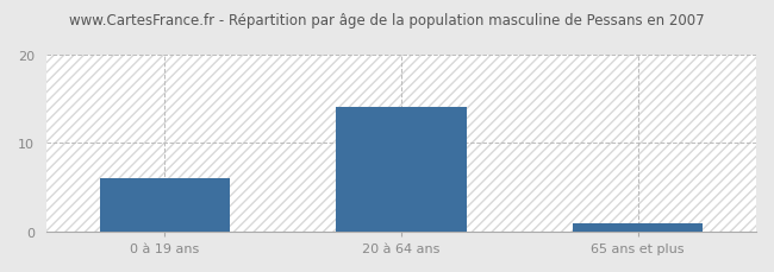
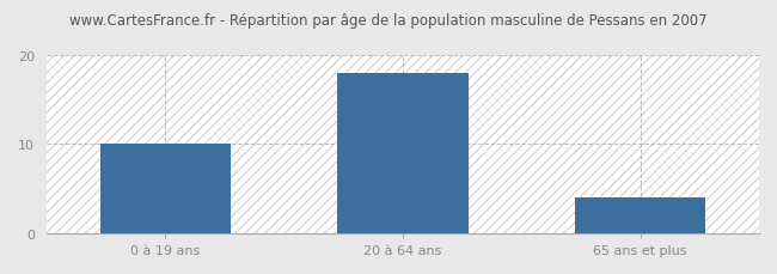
0 à 19 ans: 6 -> 10
20 à 64 ans: 14 -> 18
65 ans et plus: 1 -> 4
